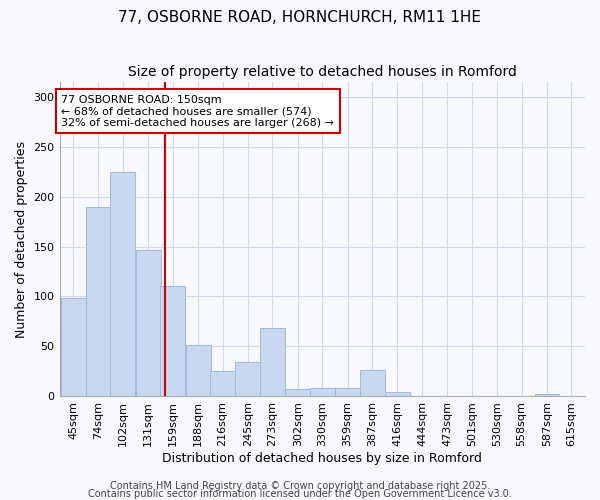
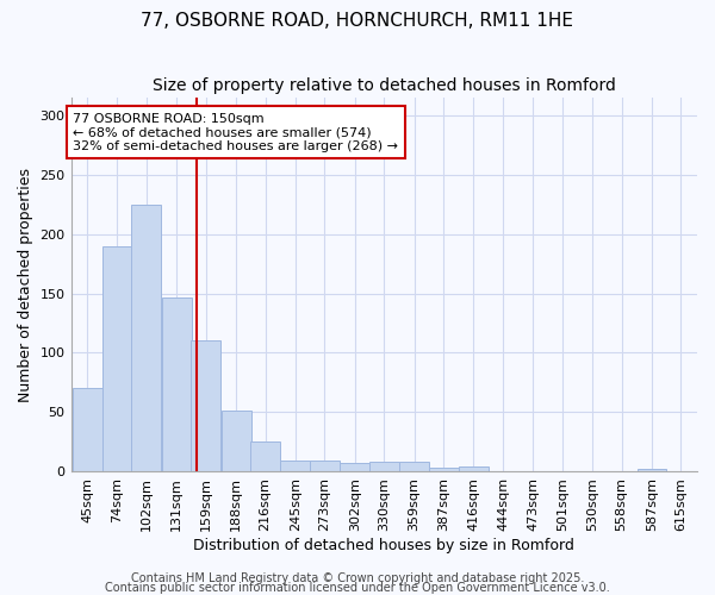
45sqm: 98 -> 70
245sqm: 34 -> 9
273sqm: 68 -> 9
387sqm: 26 -> 3
